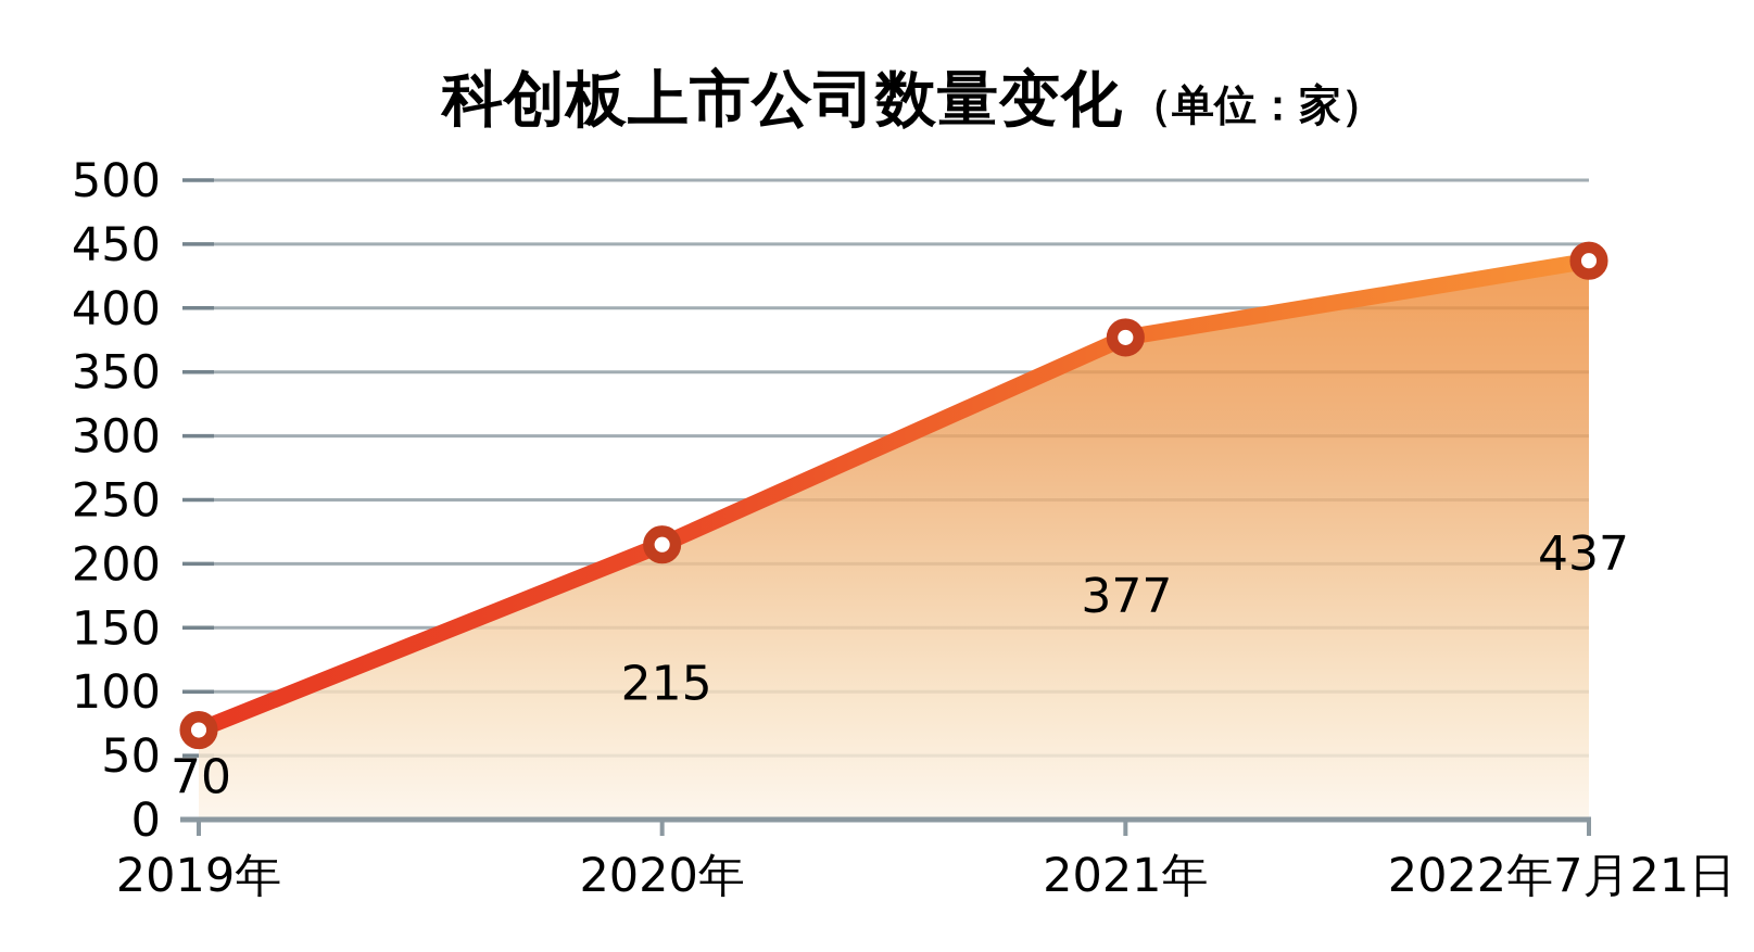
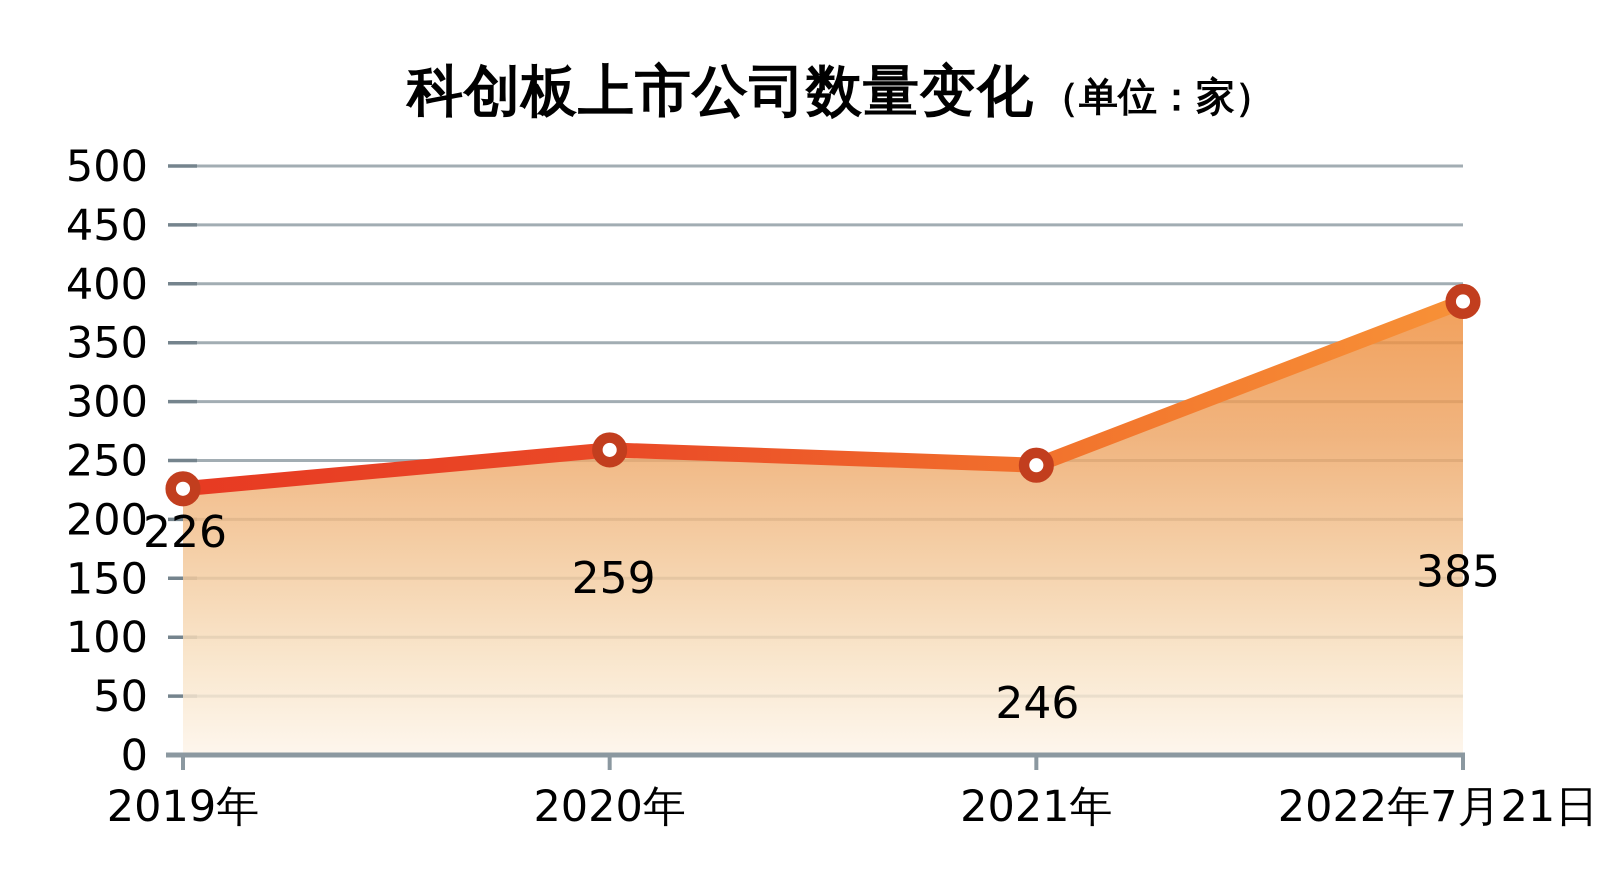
2019年: 70 -> 226
2020年: 215 -> 259
2021年: 377 -> 246
2022年7月21日: 437 -> 385
